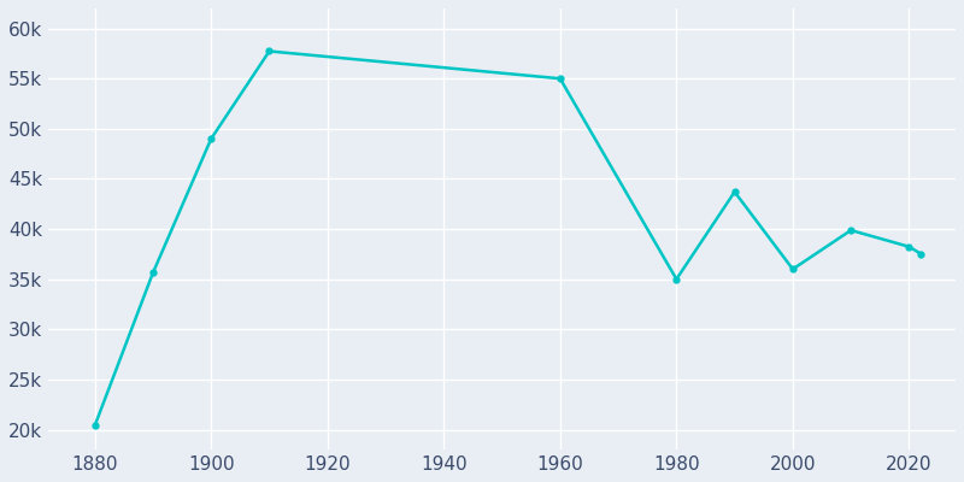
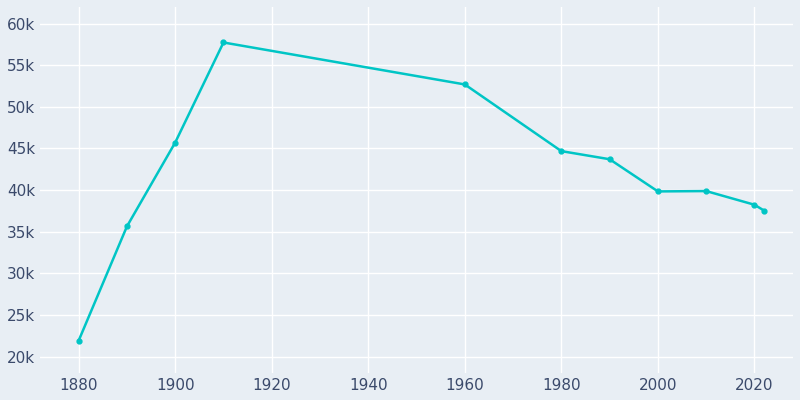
1880: 20.4k -> 21.9k
1900: 49.0k -> 45.7k
1960: 55.0k -> 52.7k
1980: 35.0k -> 44.7k
2000: 36.0k -> 39.8k
